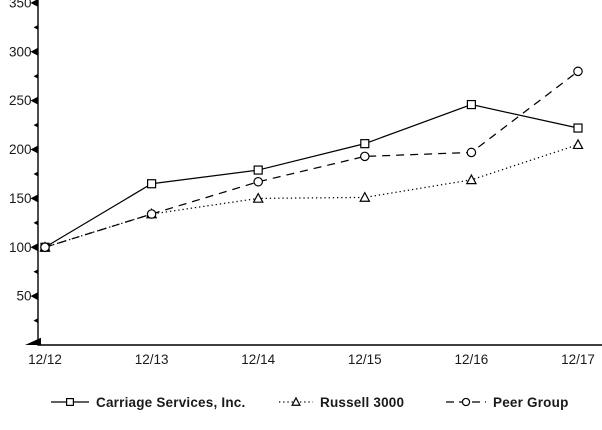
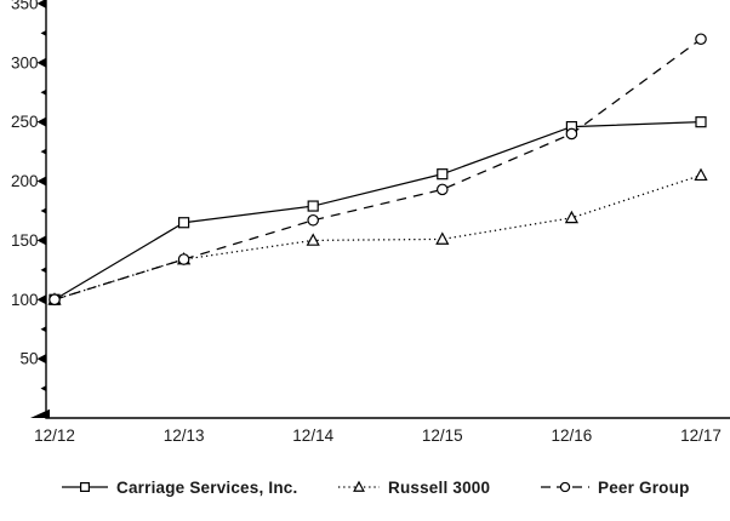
Peer Group/12/16: 200 -> 240
Carriage Services, Inc./12/17: 220 -> 250
Peer Group/12/17: 280 -> 320
